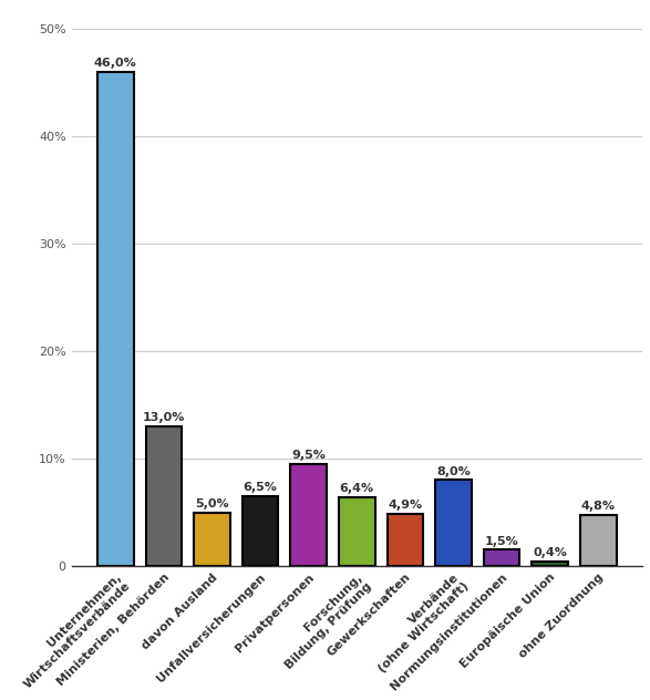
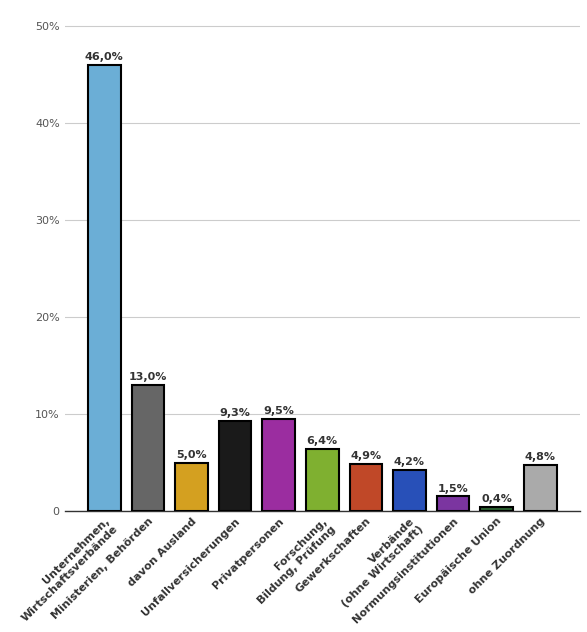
Unfallversicherungen: 6,5% -> 9,3%
Verbände (ohne Wirtschaft): 8,0% -> 4,2%
